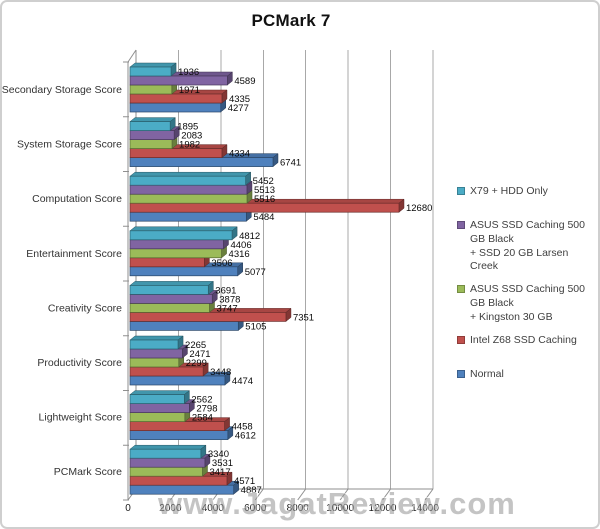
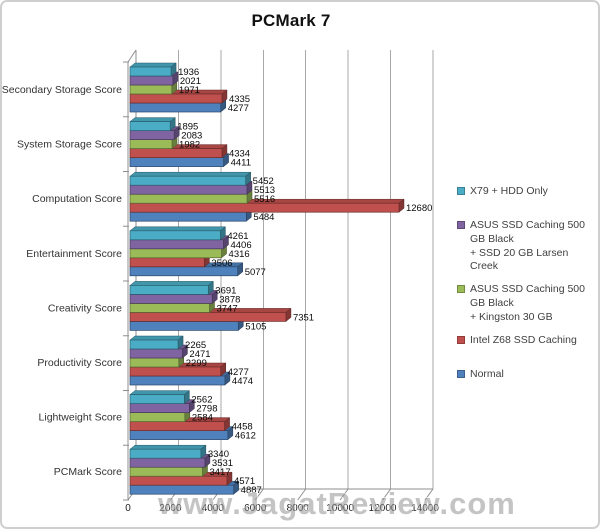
ASUS SSD Caching 500 GB Black + SSD 20 GB Larsen Creek/Secondary Storage Score: 4589 -> 2021
Normal/System Storage Score: 6741 -> 4411
X79 + HDD Only/Entertainment Score: 4812 -> 4261
Intel Z68 SSD Caching/Productivity Score: 3448 -> 4277
